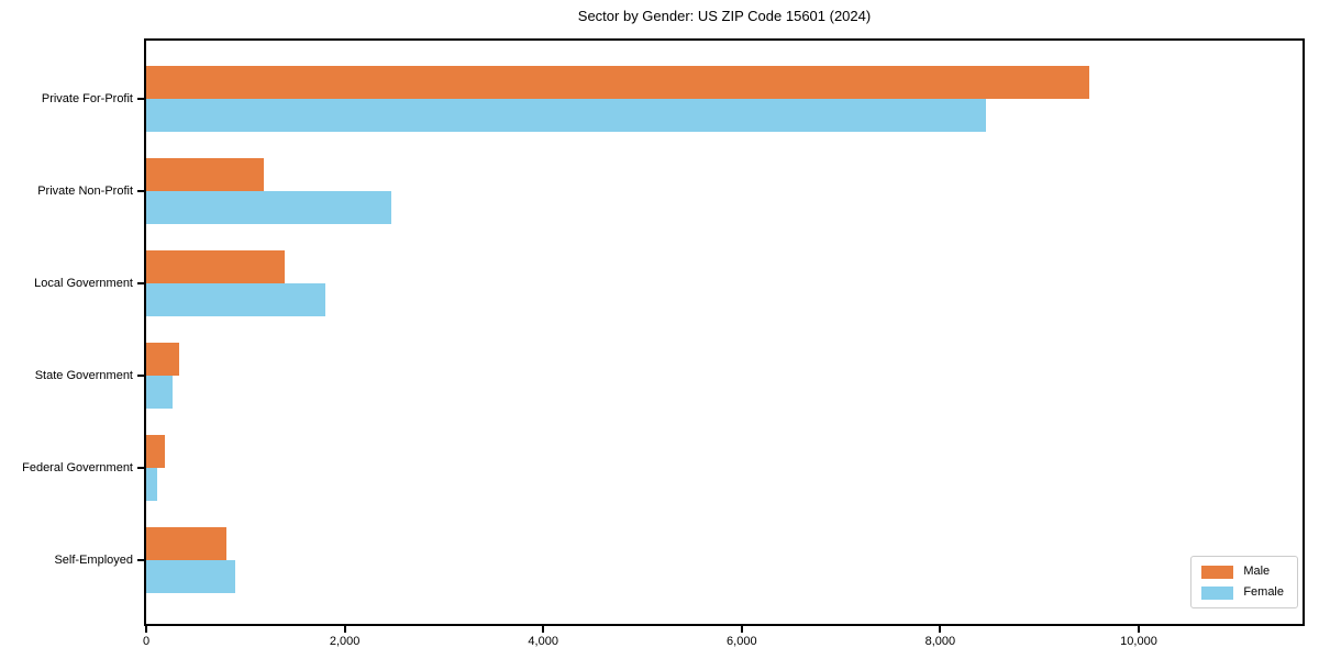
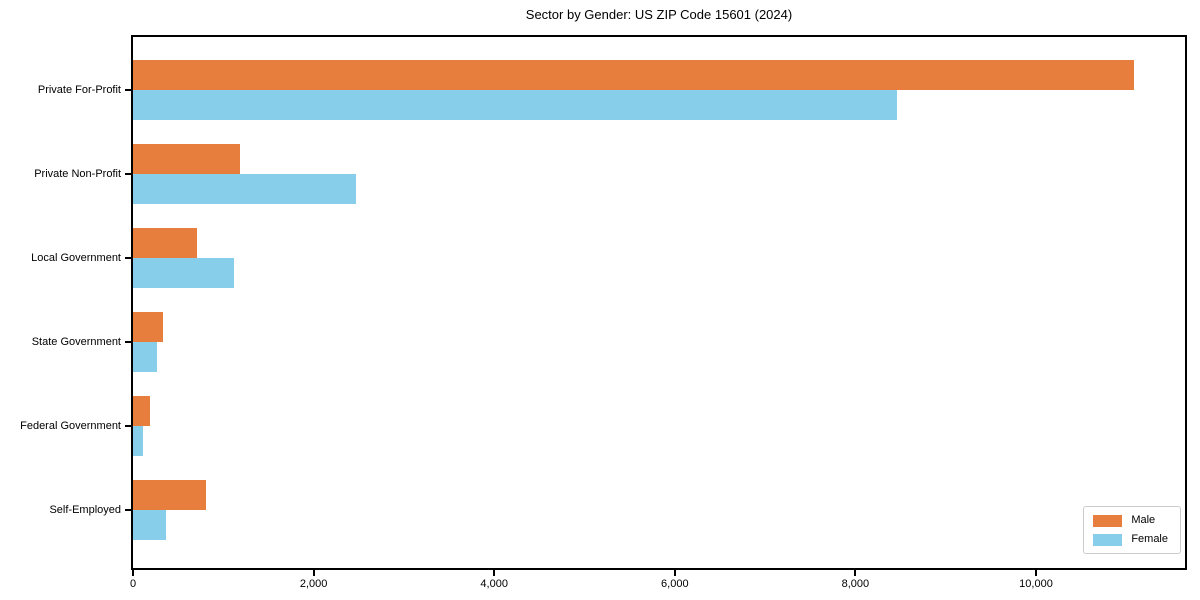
Male/Private For-Profit: 9500 -> 11100
Male/Local Government: 1400 -> 700
Female/Local Government: 1800 -> 1100
Female/Self-Employed: 900 -> 400
